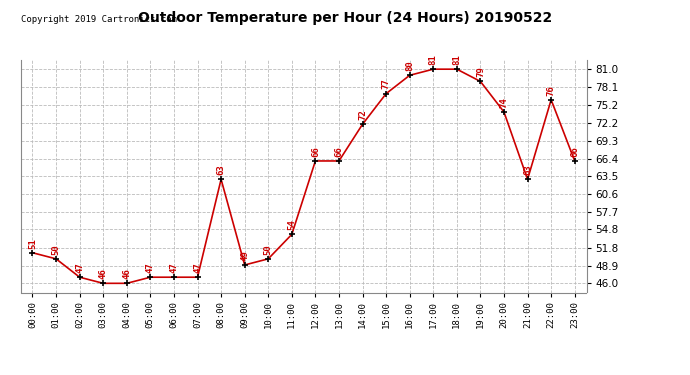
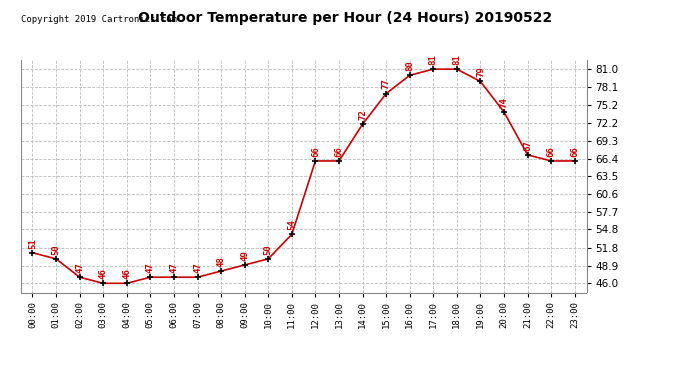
08:00: 63 -> 48
21:00: 63 -> 67
22:00: 76 -> 66
